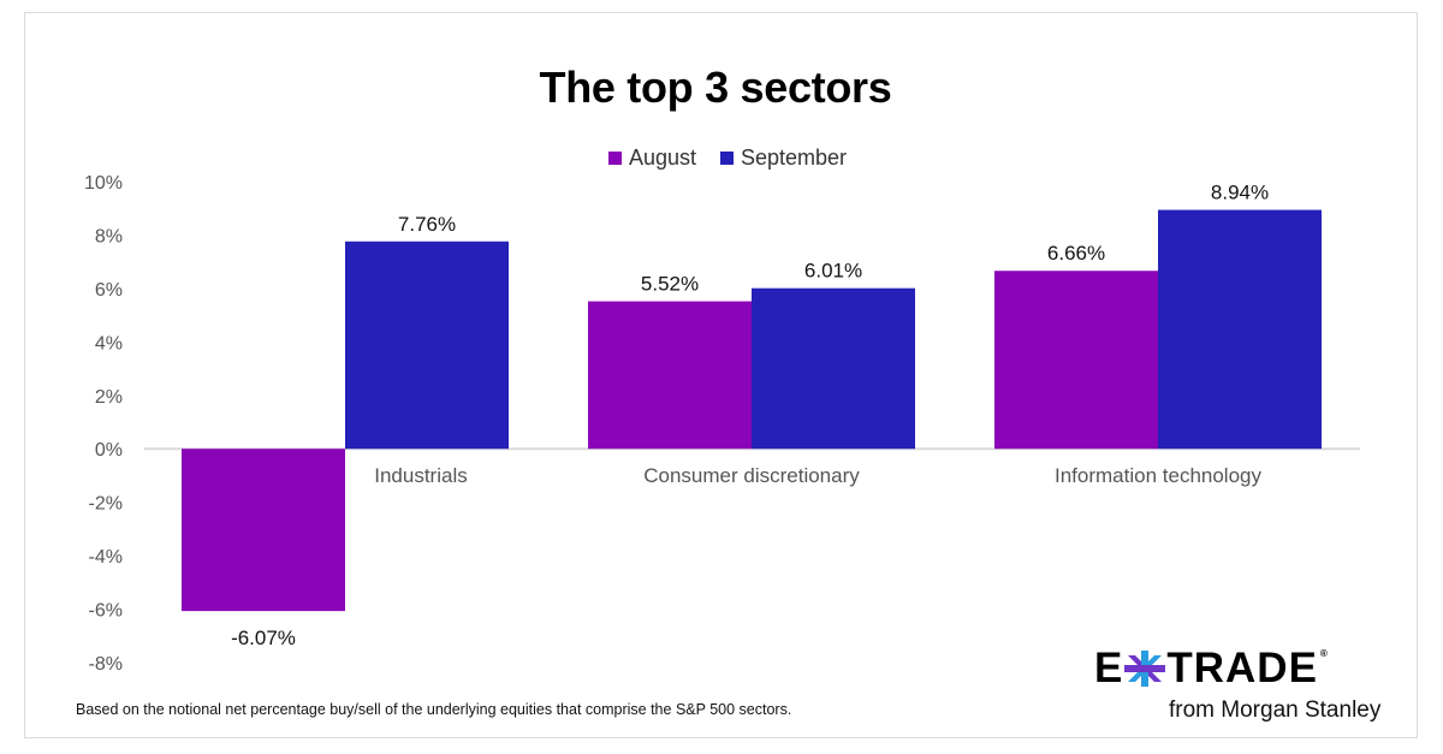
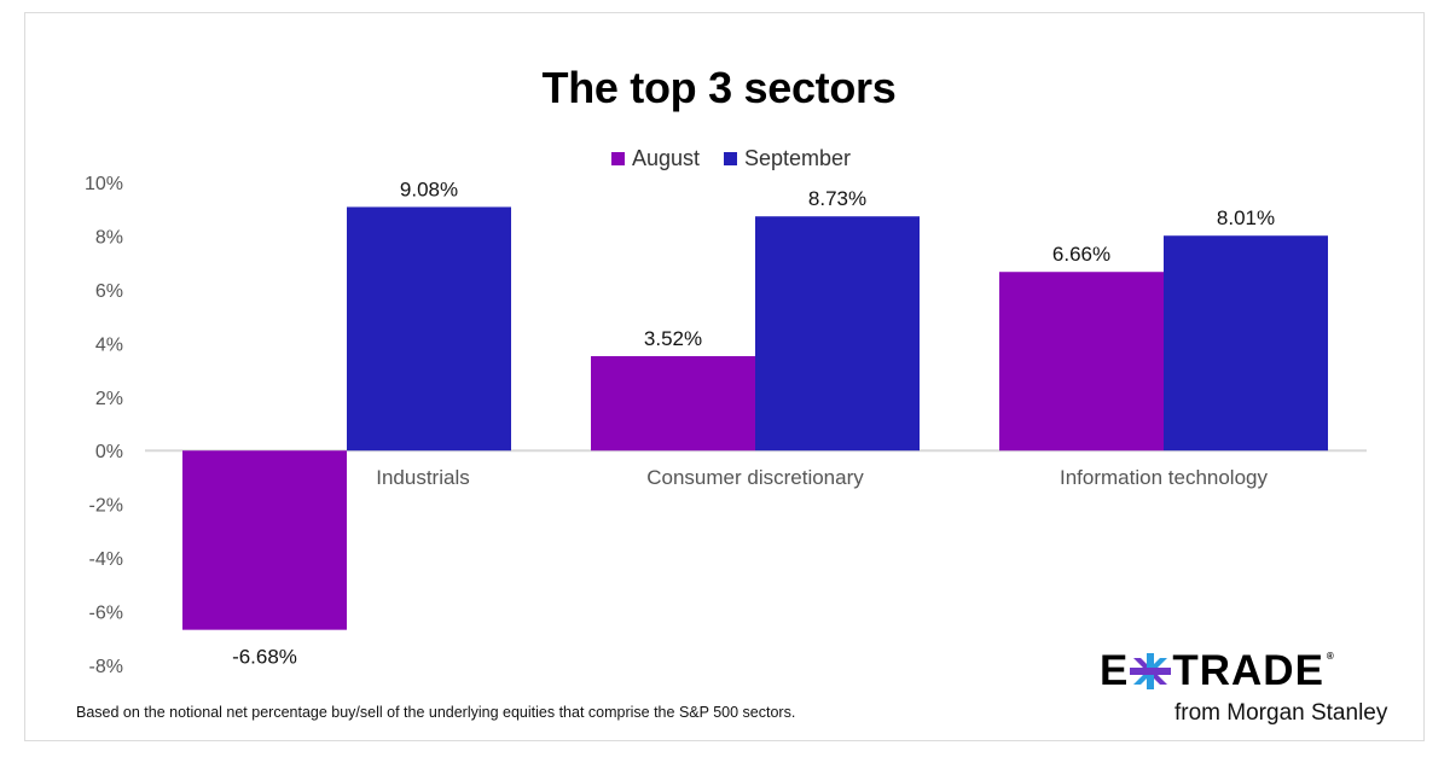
August/Industrials: -6.07% -> -6.68%
September/Industrials: 7.76% -> 9.08%
August/Consumer discretionary: 5.52% -> 3.52%
September/Consumer discretionary: 6.01% -> 8.73%
September/Information technology: 8.94% -> 8.01%
